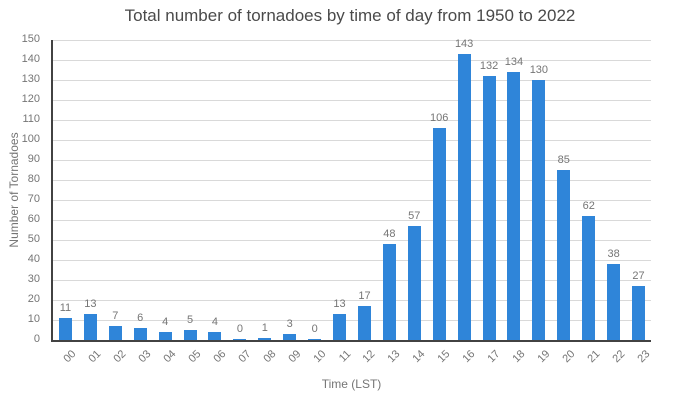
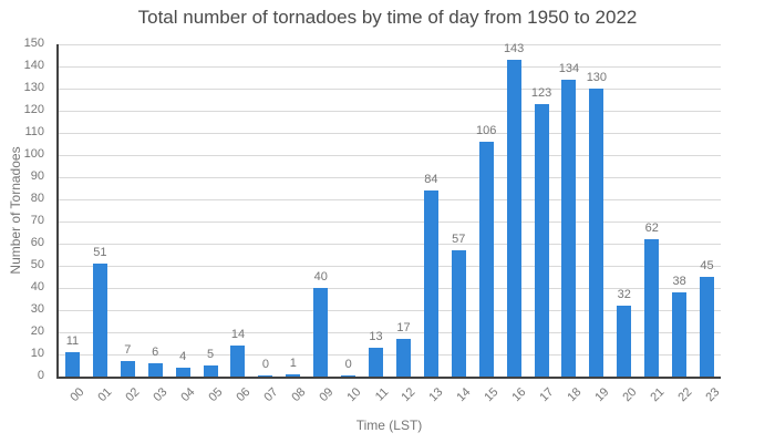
01: 13 -> 51
06: 4 -> 14
09: 3 -> 40
13: 48 -> 84
17: 132 -> 123
20: 85 -> 32
23: 27 -> 45
